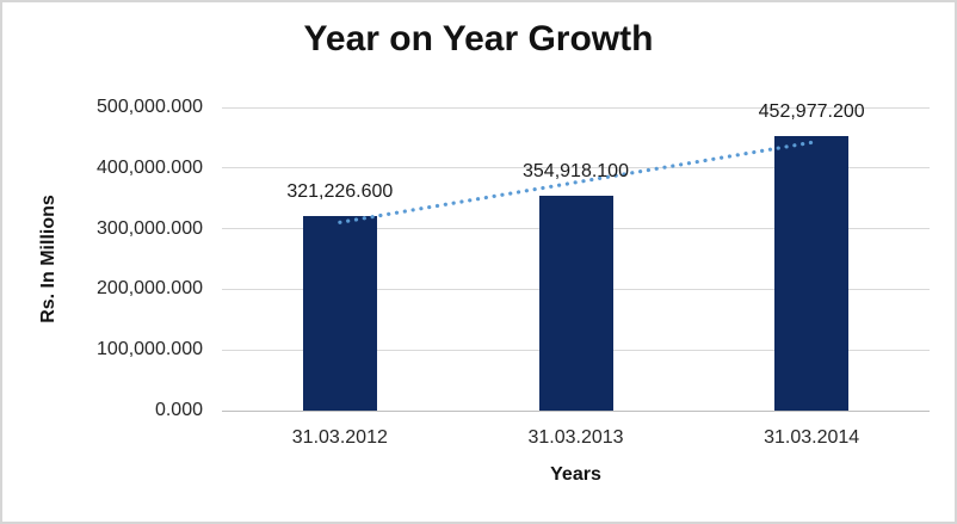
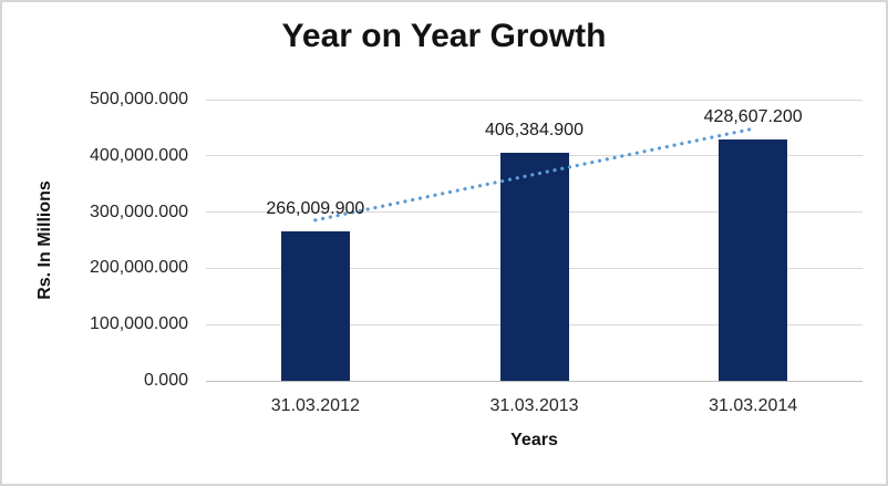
31.03.2012: 321,226.600 -> 266,009.900
31.03.2013: 354,918.100 -> 406,384.900
31.03.2014: 452,977.200 -> 428,607.200
